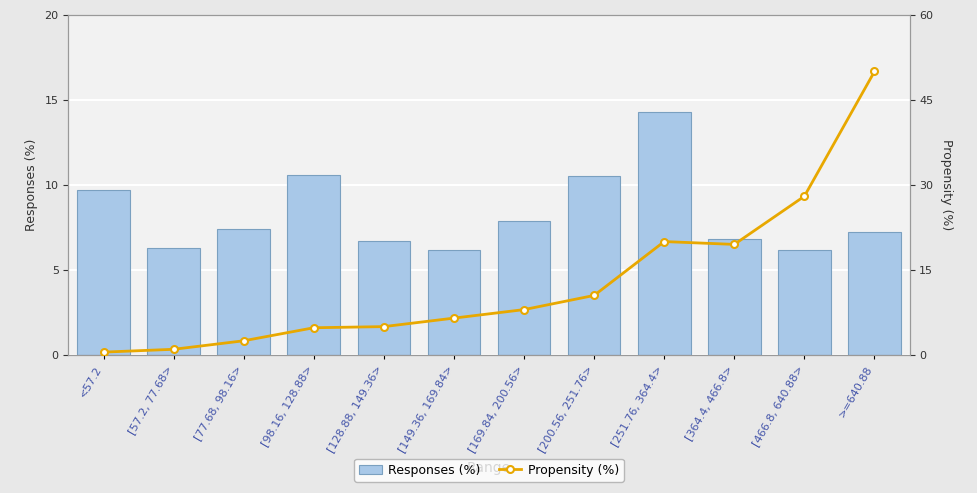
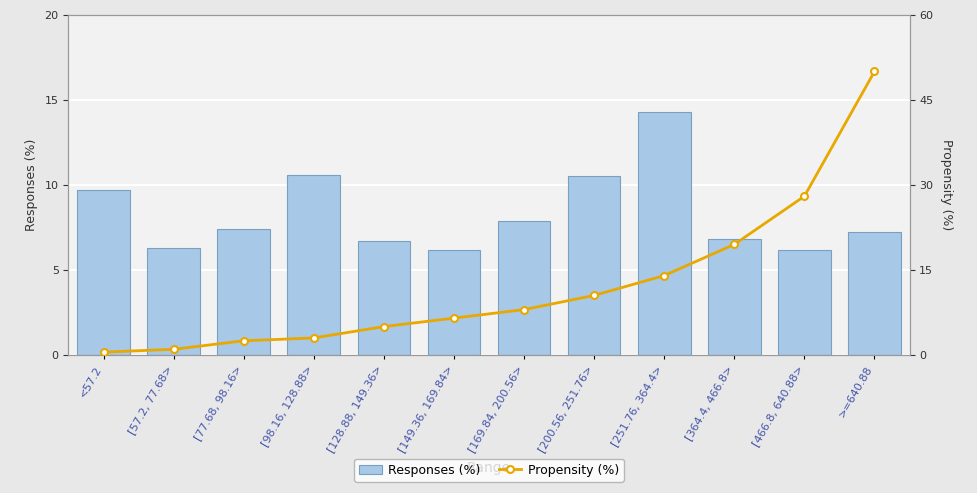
Propensity (%)/[98.16, 128.88>: 4.8 -> 3.0
Propensity (%)/[251.76, 364.4>: 20.0 -> 14.0
